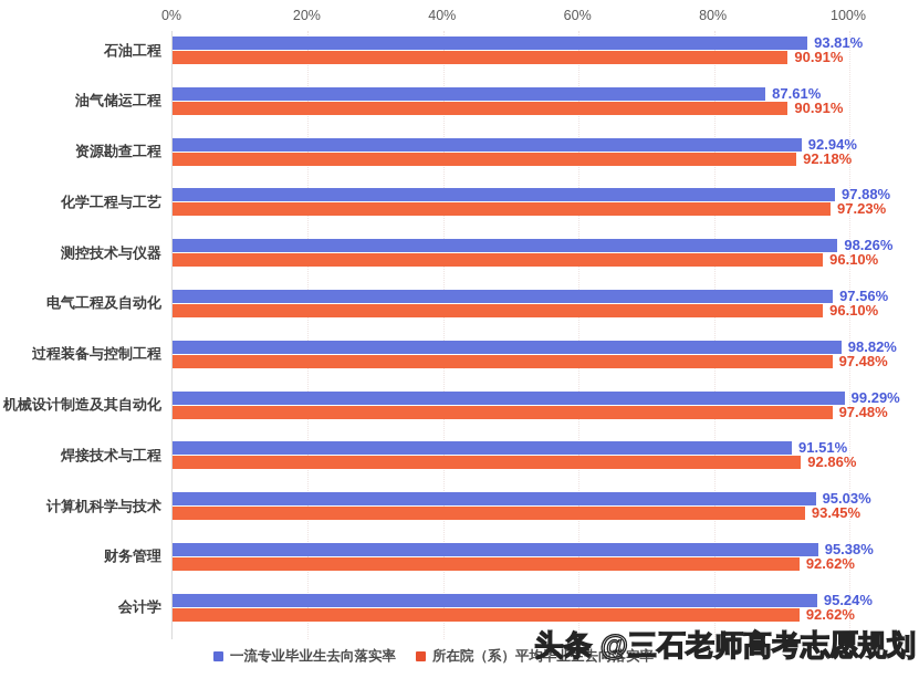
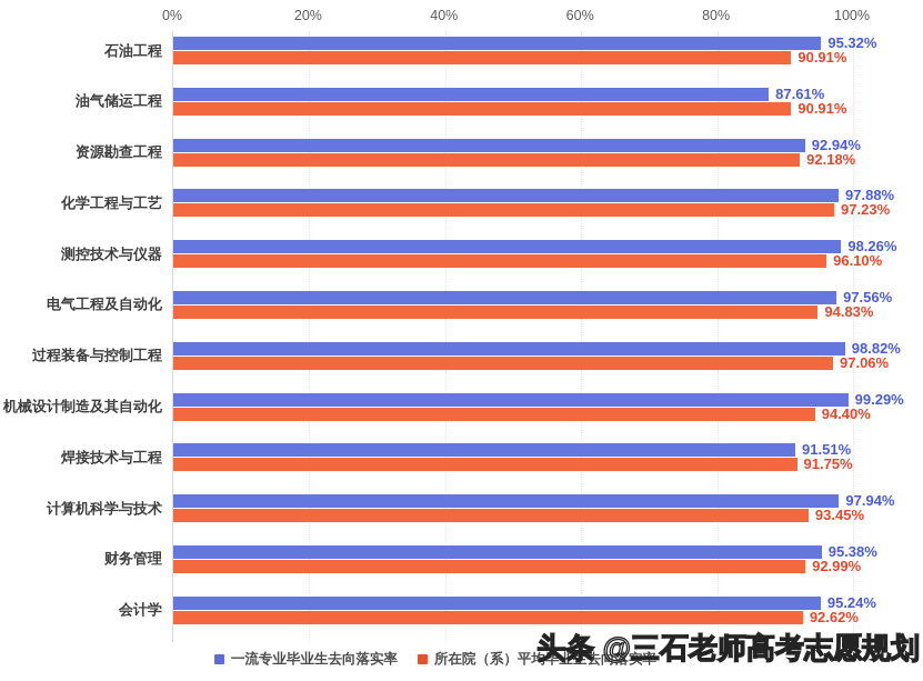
一流专业毕业生去向落实率/石油工程: 93.81% -> 95.32%
所在院（系）平均毕业生去向落实率/电气工程及自动化: 96.10% -> 94.83%
所在院（系）平均毕业生去向落实率/过程装备与控制工程: 97.48% -> 97.06%
所在院（系）平均毕业生去向落实率/机械设计制造及其自动化: 97.48% -> 94.40%
所在院（系）平均毕业生去向落实率/焊接技术与工程: 92.86% -> 91.75%
一流专业毕业生去向落实率/计算机科学与技术: 95.03% -> 97.94%
所在院（系）平均毕业生去向落实率/财务管理: 92.62% -> 92.99%
